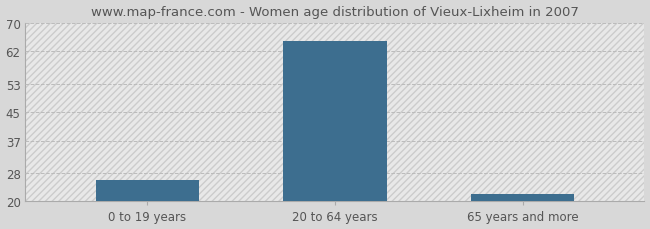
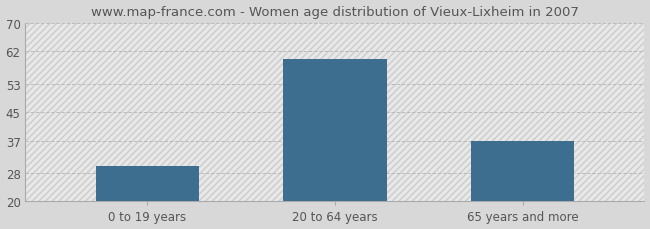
0 to 19 years: 26 -> 30
20 to 64 years: 65 -> 60
65 years and more: 22 -> 37
